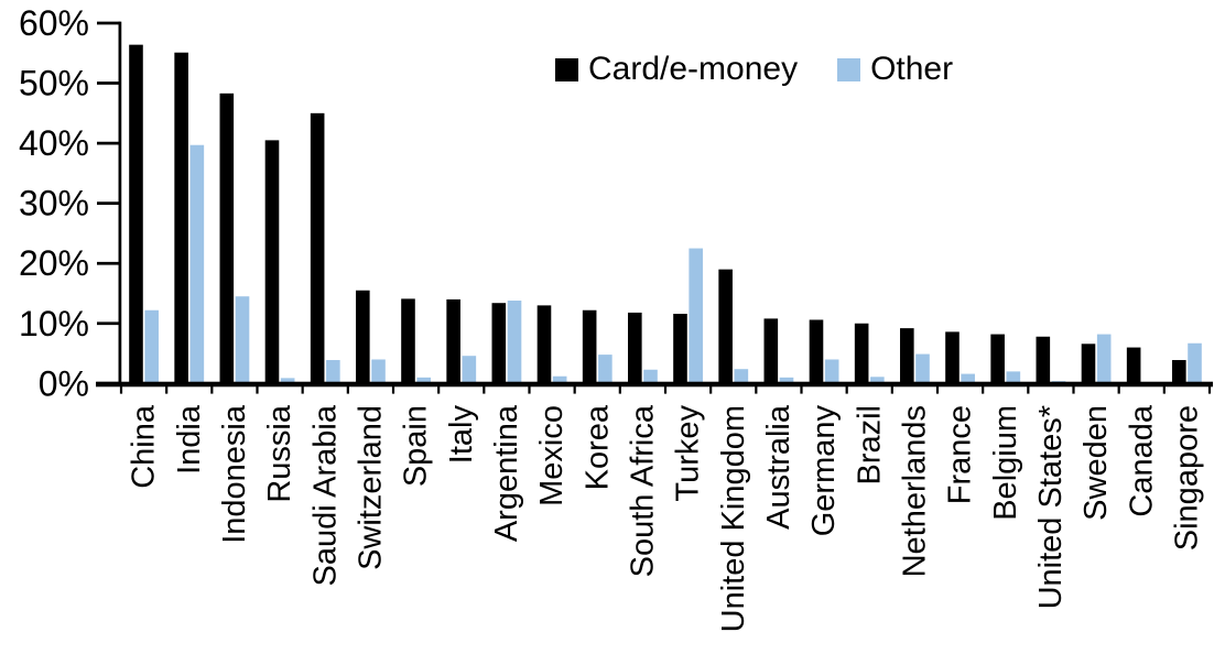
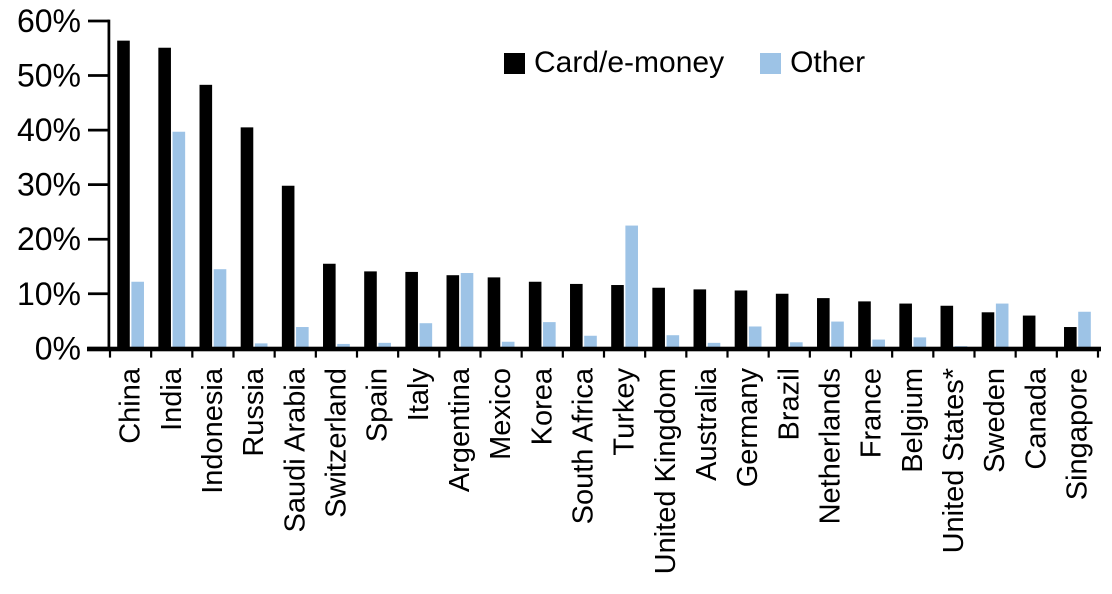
Card/e-money/Saudi Arabia: 45% -> 30%
Other/Switzerland: 4% -> 1%
Card/e-money/United Kingdom: 19% -> 11%
